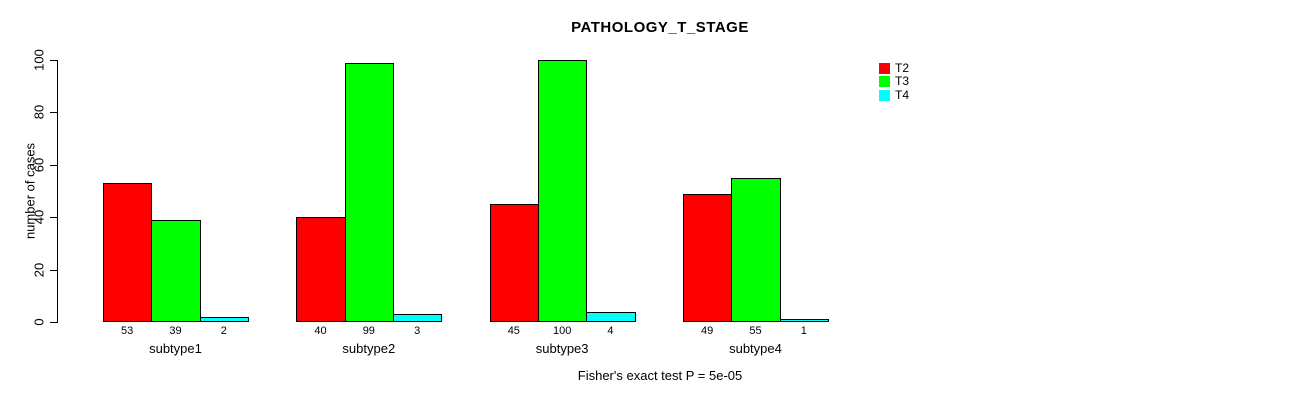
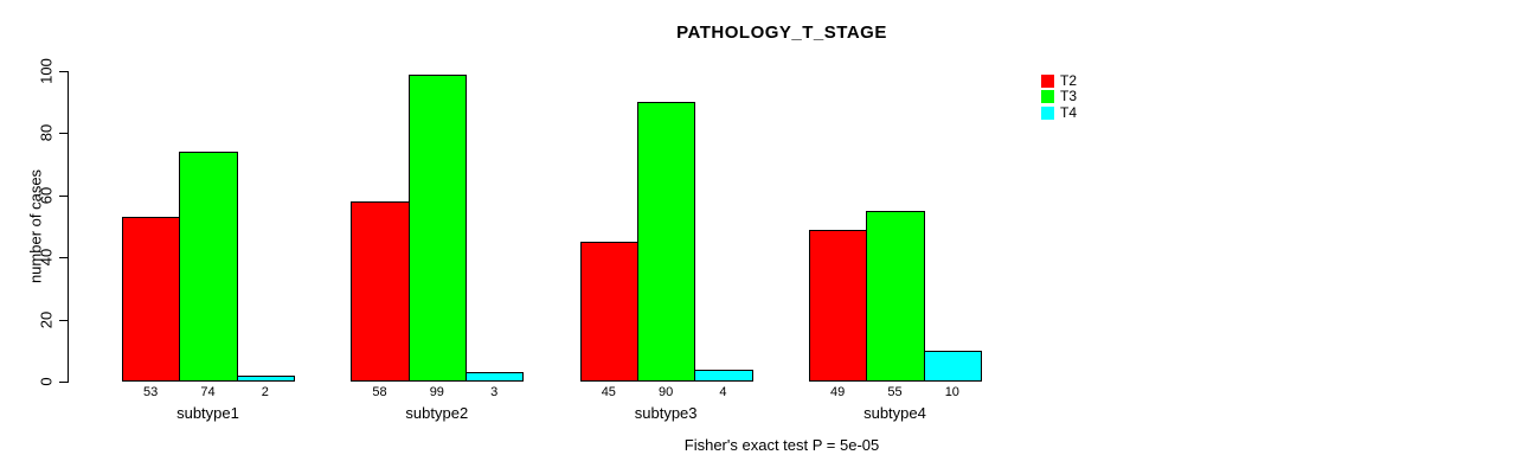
T3/subtype1: 39 -> 74
T2/subtype2: 40 -> 58
T3/subtype3: 100 -> 90
T4/subtype4: 1 -> 10
